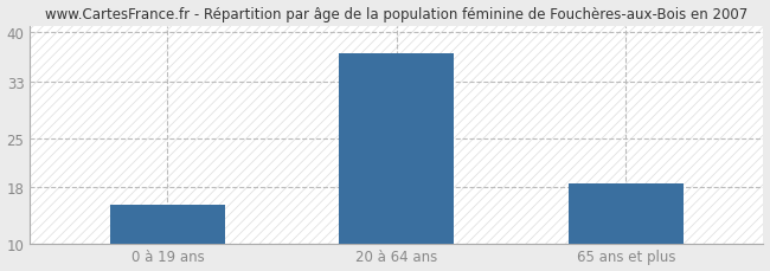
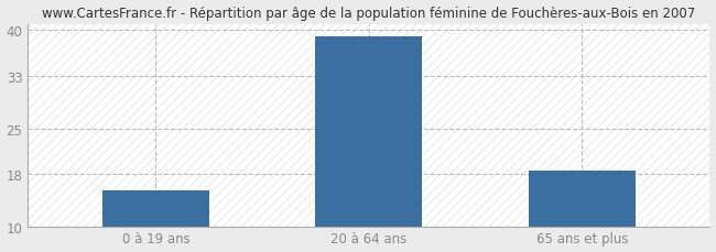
20 à 64 ans: 37.0 -> 39.0
